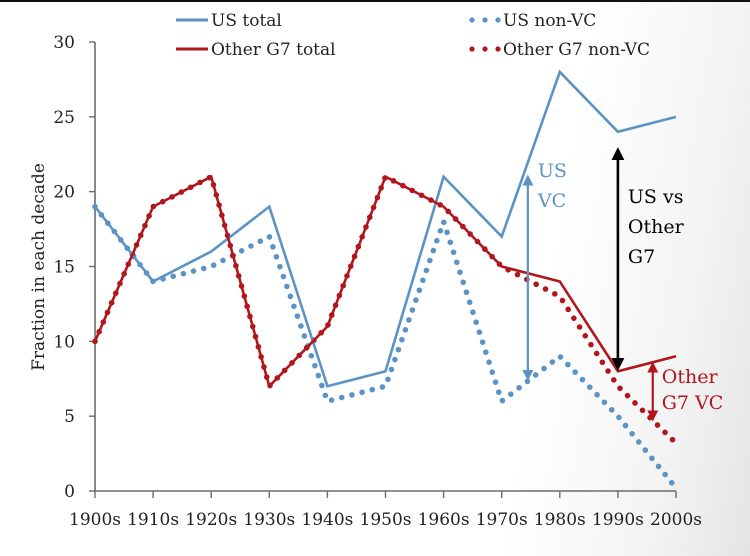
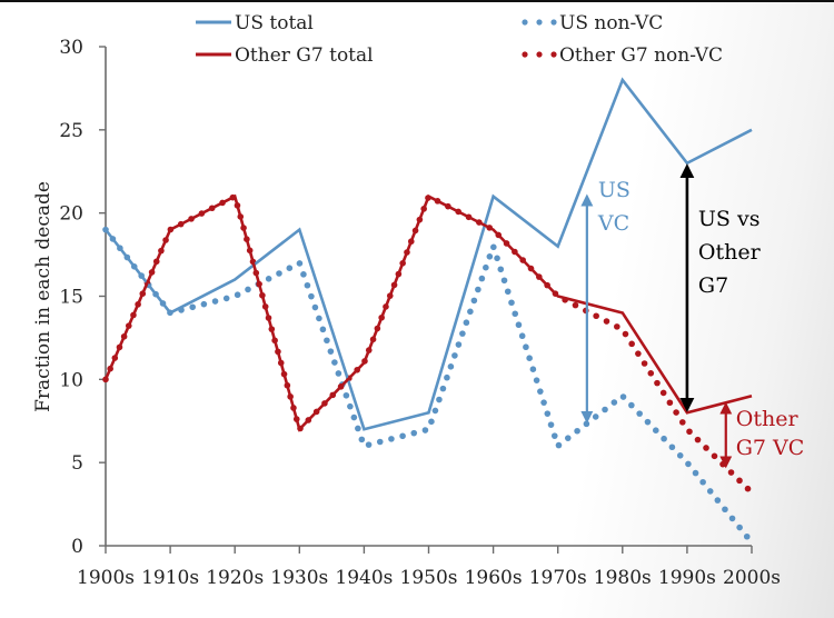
US total/1970s: 17 -> 18
US total/1990s: 24 -> 23
